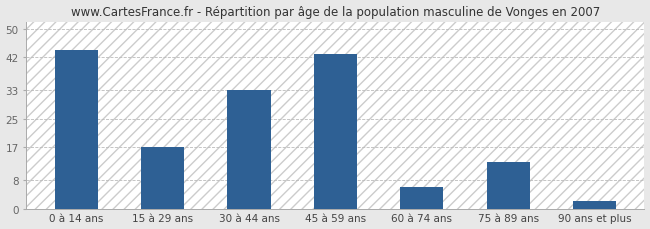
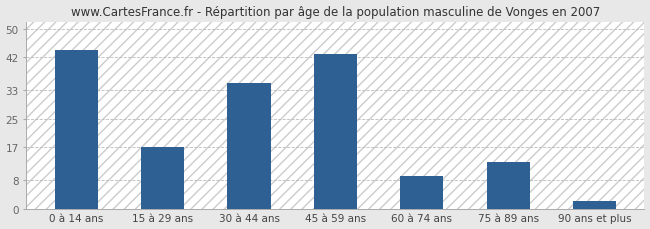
30 à 44 ans: 33 -> 35
60 à 74 ans: 6 -> 9
